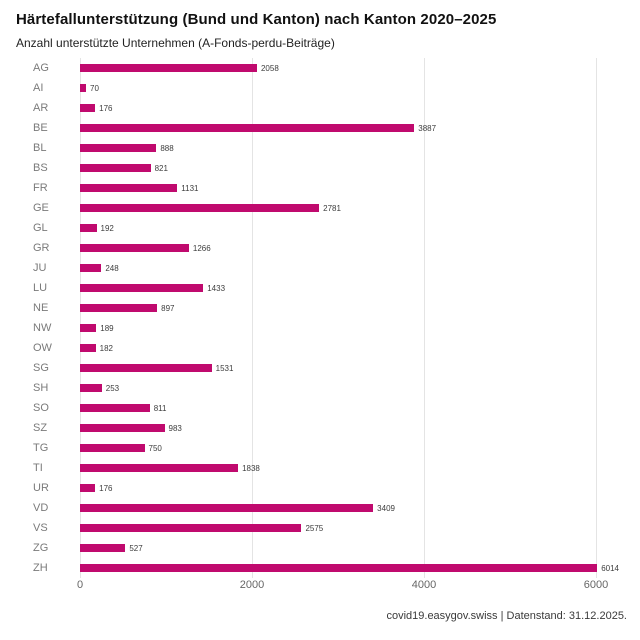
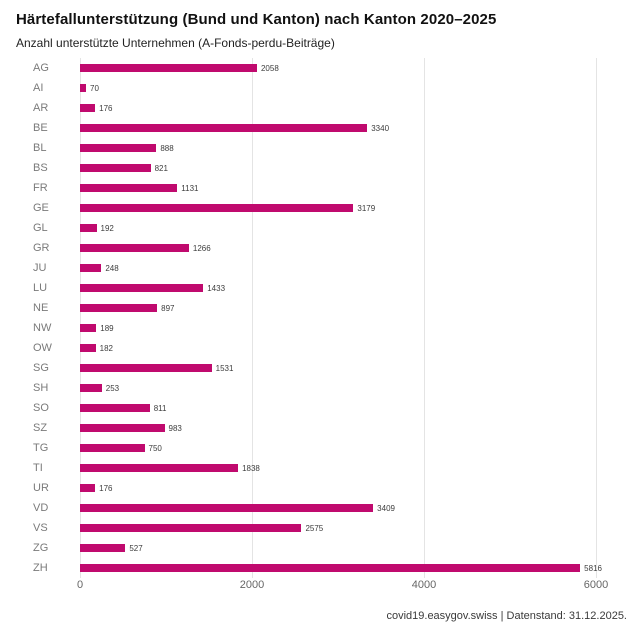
BE: 3887 -> 3340
GE: 2781 -> 3179
ZH: 6014 -> 5816
